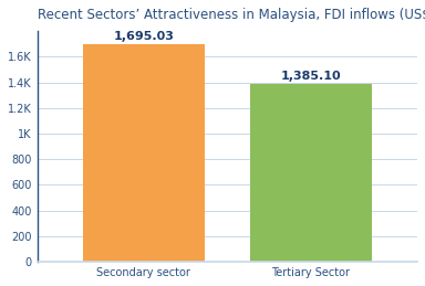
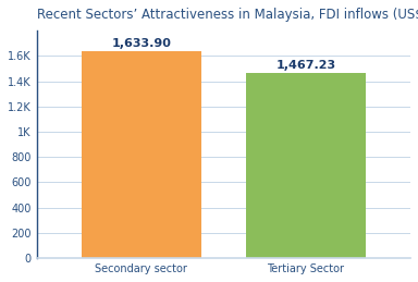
Secondary sector: 1,695.03 -> 1,633.90
Tertiary Sector: 1,385.10 -> 1,467.23
